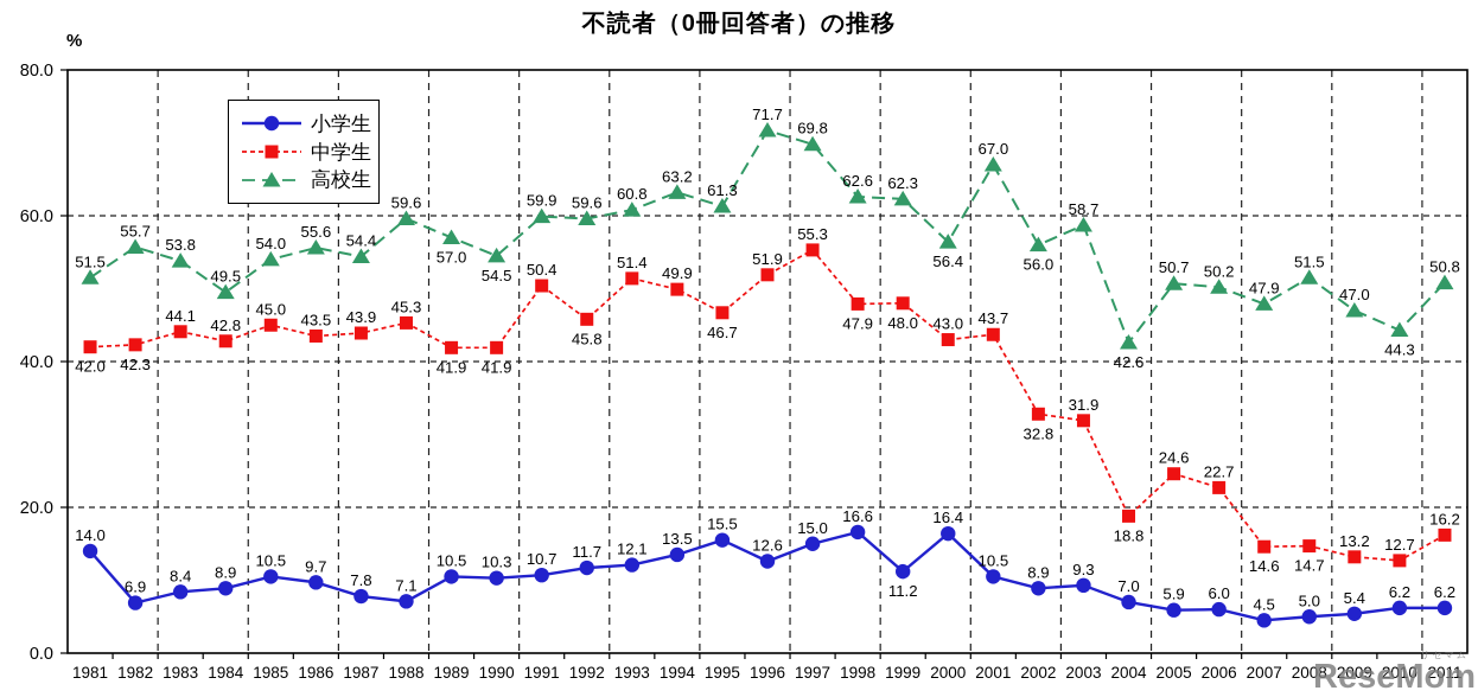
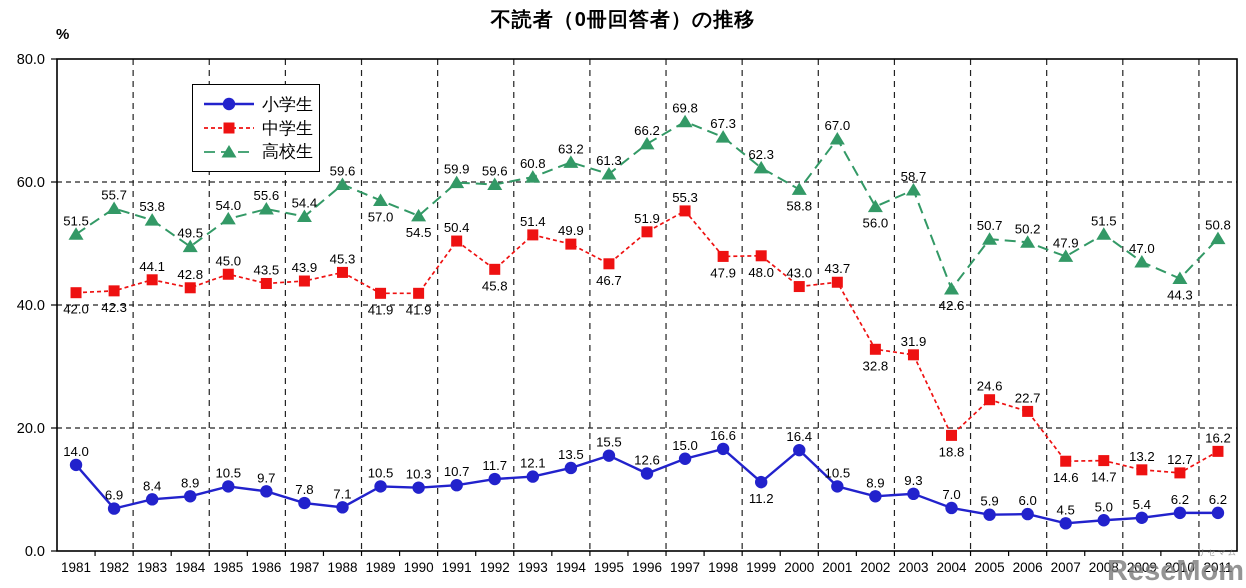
高校生/1996: 71.7 -> 66.2
高校生/1998: 62.6 -> 67.3
高校生/2000: 56.4 -> 58.8
